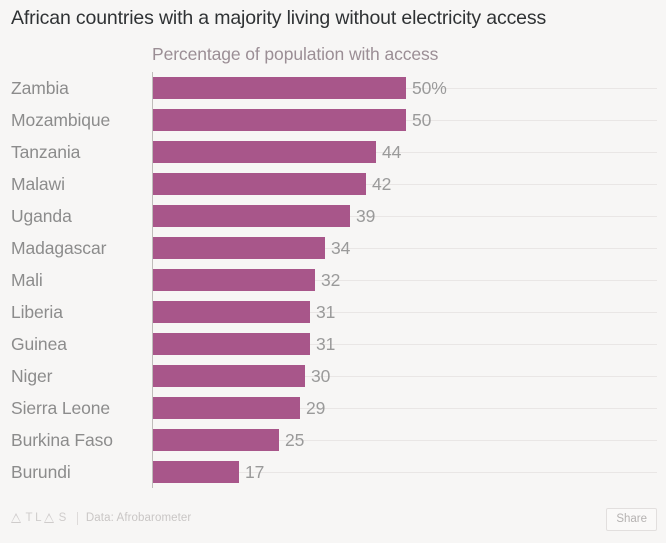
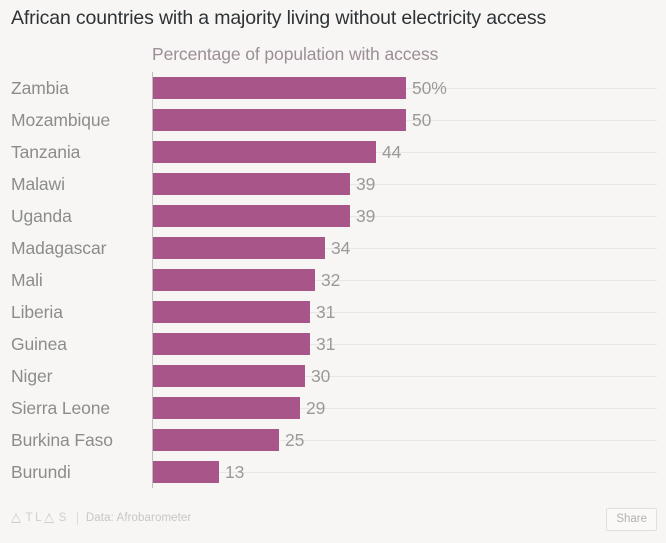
Malawi: 42 -> 39
Burundi: 17 -> 13
